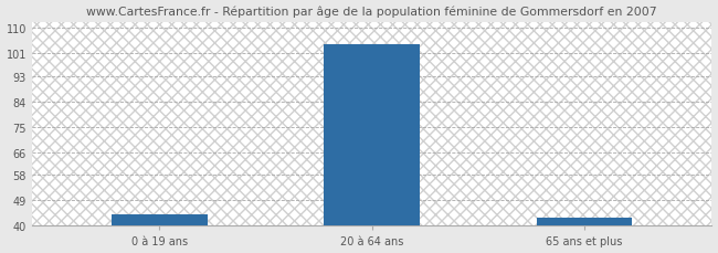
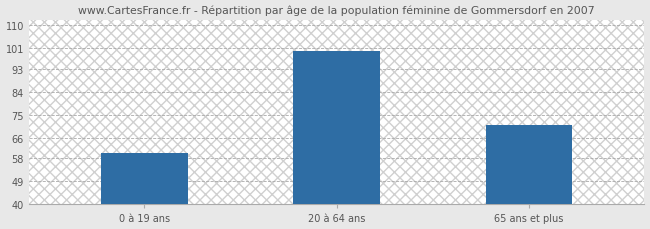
0 à 19 ans: 44 -> 60
20 à 64 ans: 104 -> 100
65 ans et plus: 43 -> 71
